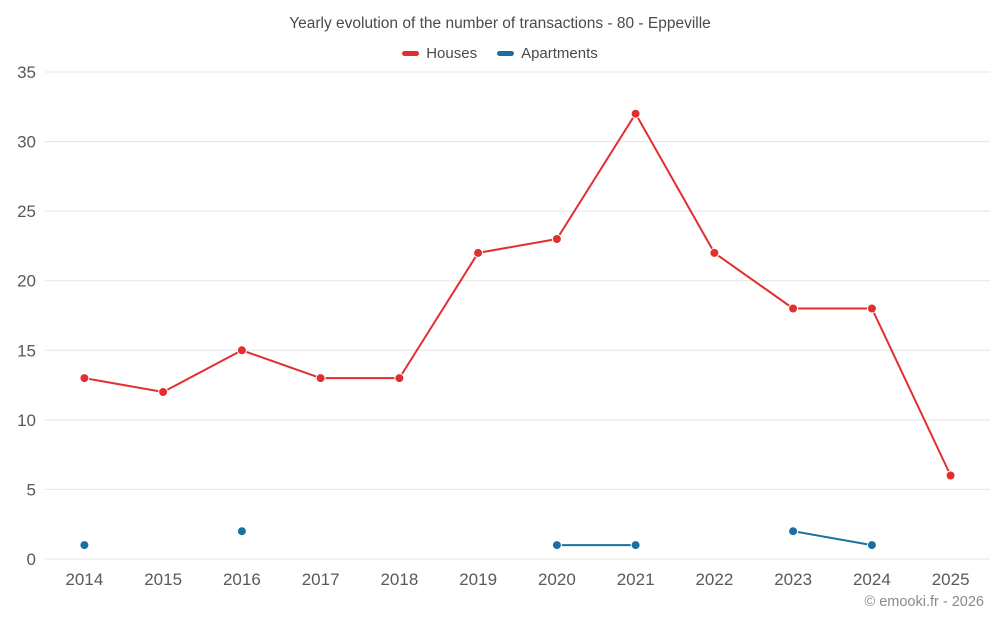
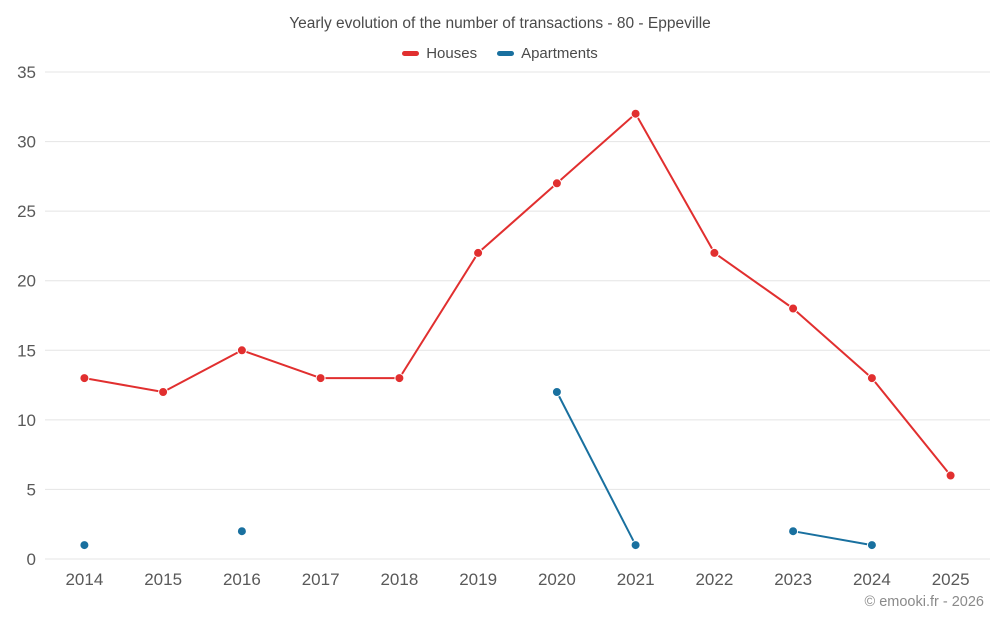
Houses/2020: 23 -> 27
Apartments/2020: 1 -> 12
Houses/2024: 18 -> 13
